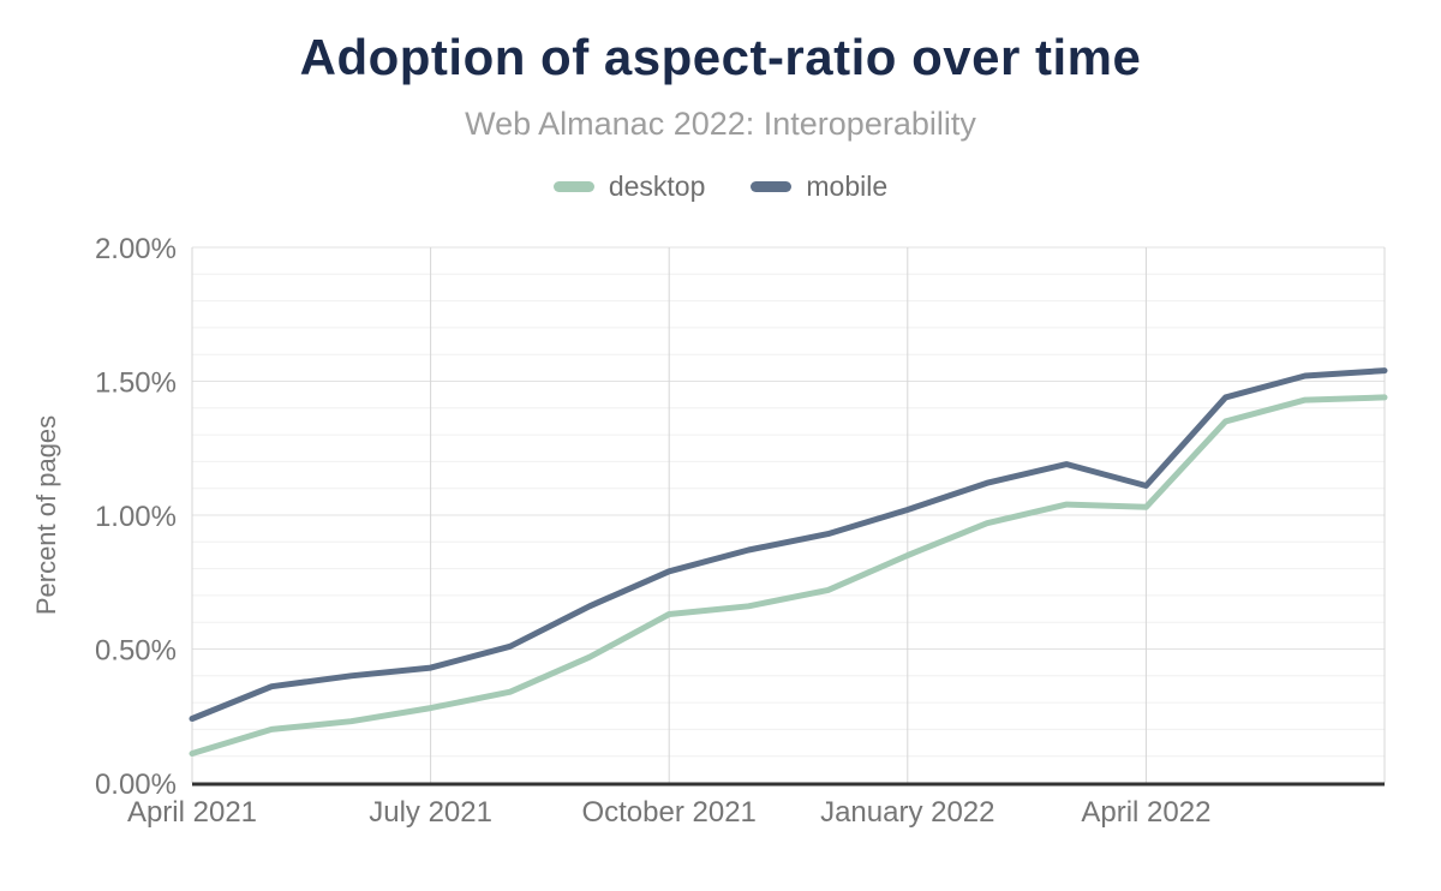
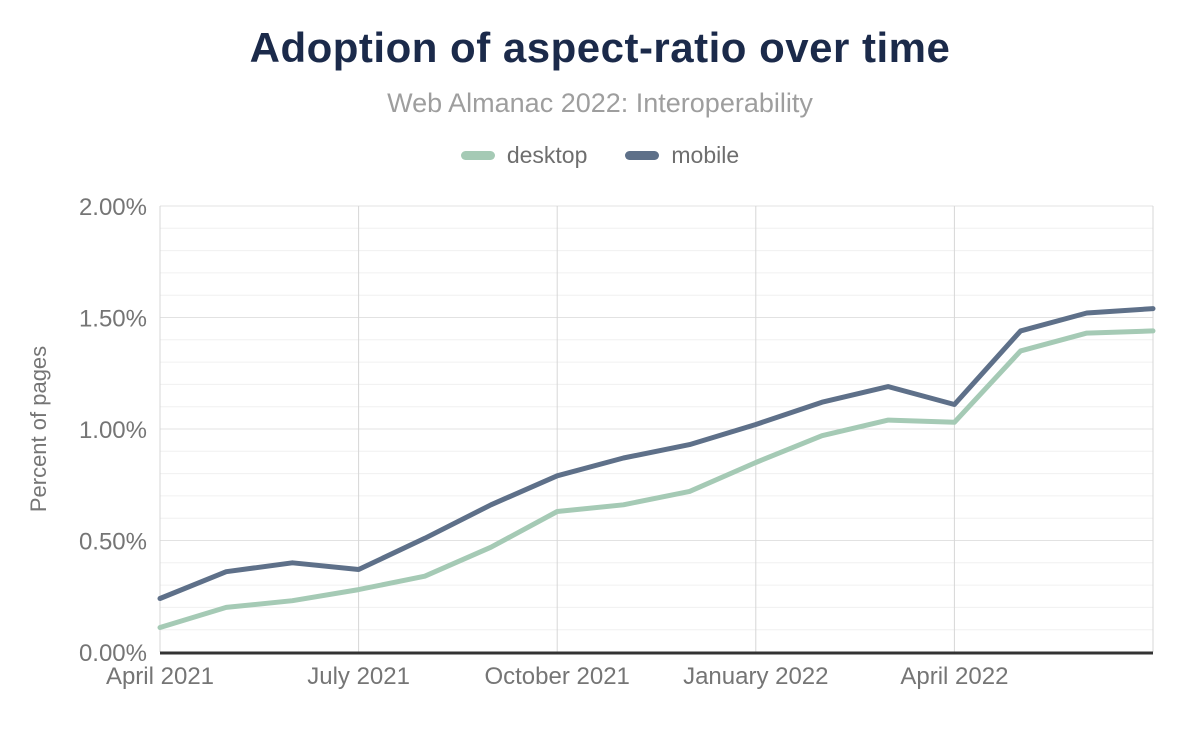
mobile/July 2021: 0.43% -> 0.37%
